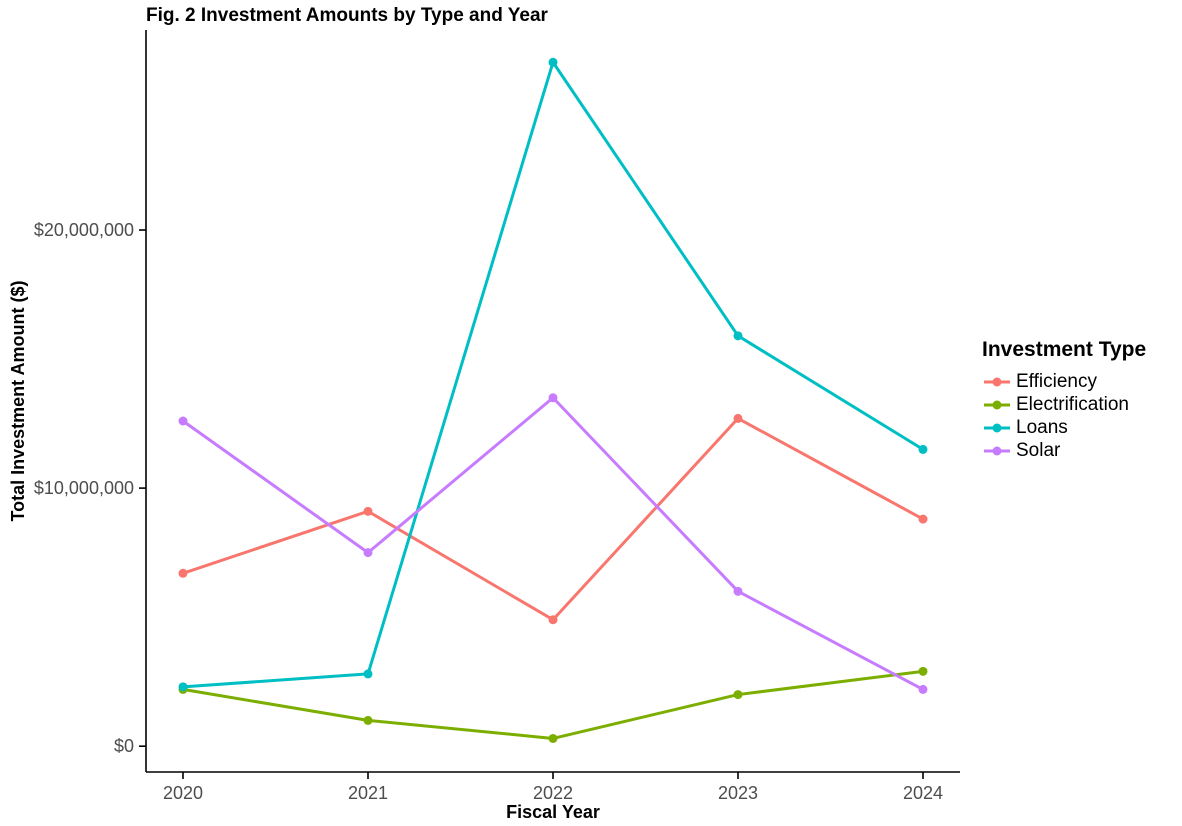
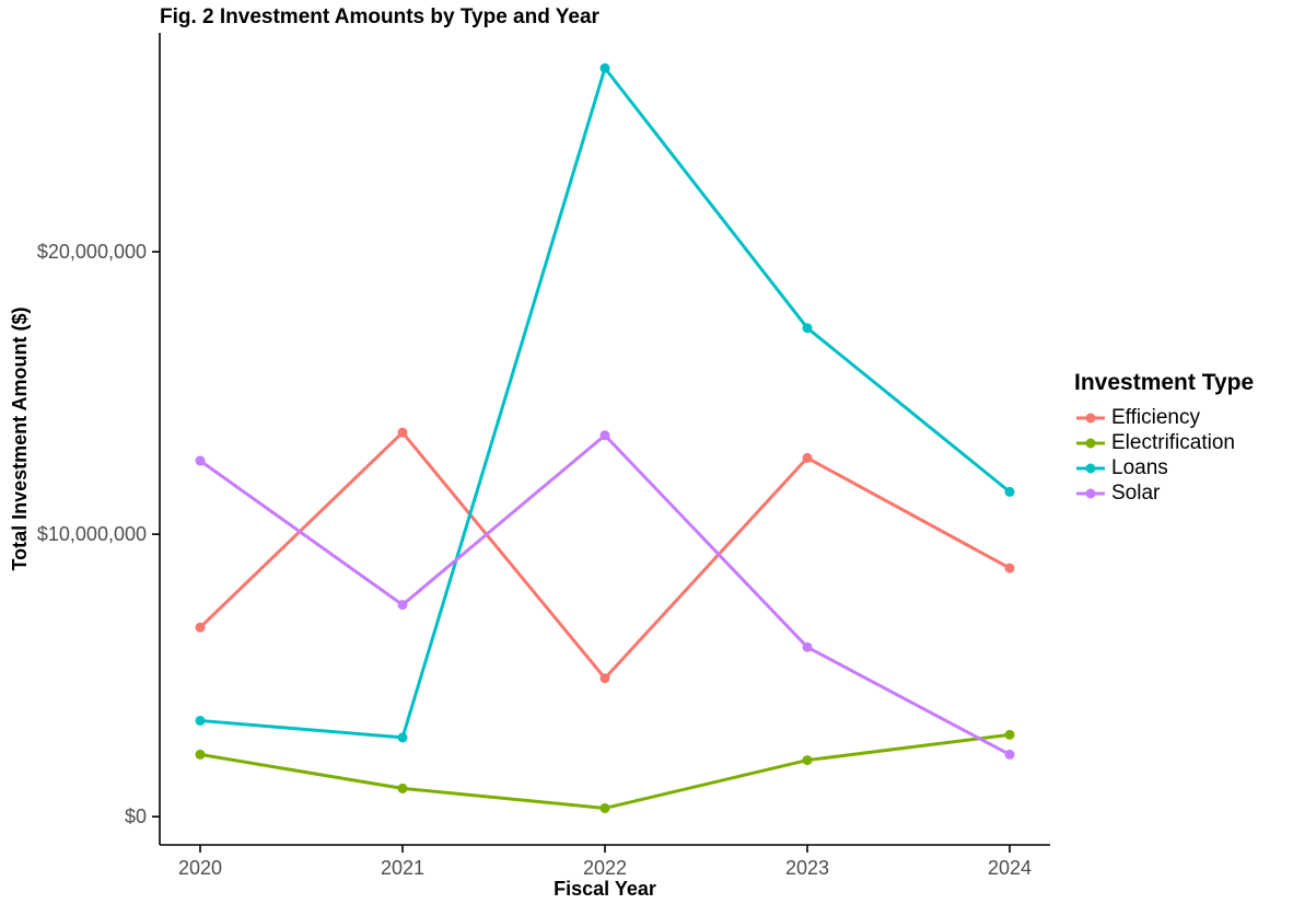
Loans/2020: $2300000 -> $3400000
Efficiency/2021: $9100000 -> $13600000
Loans/2023: $15900000 -> $17300000
